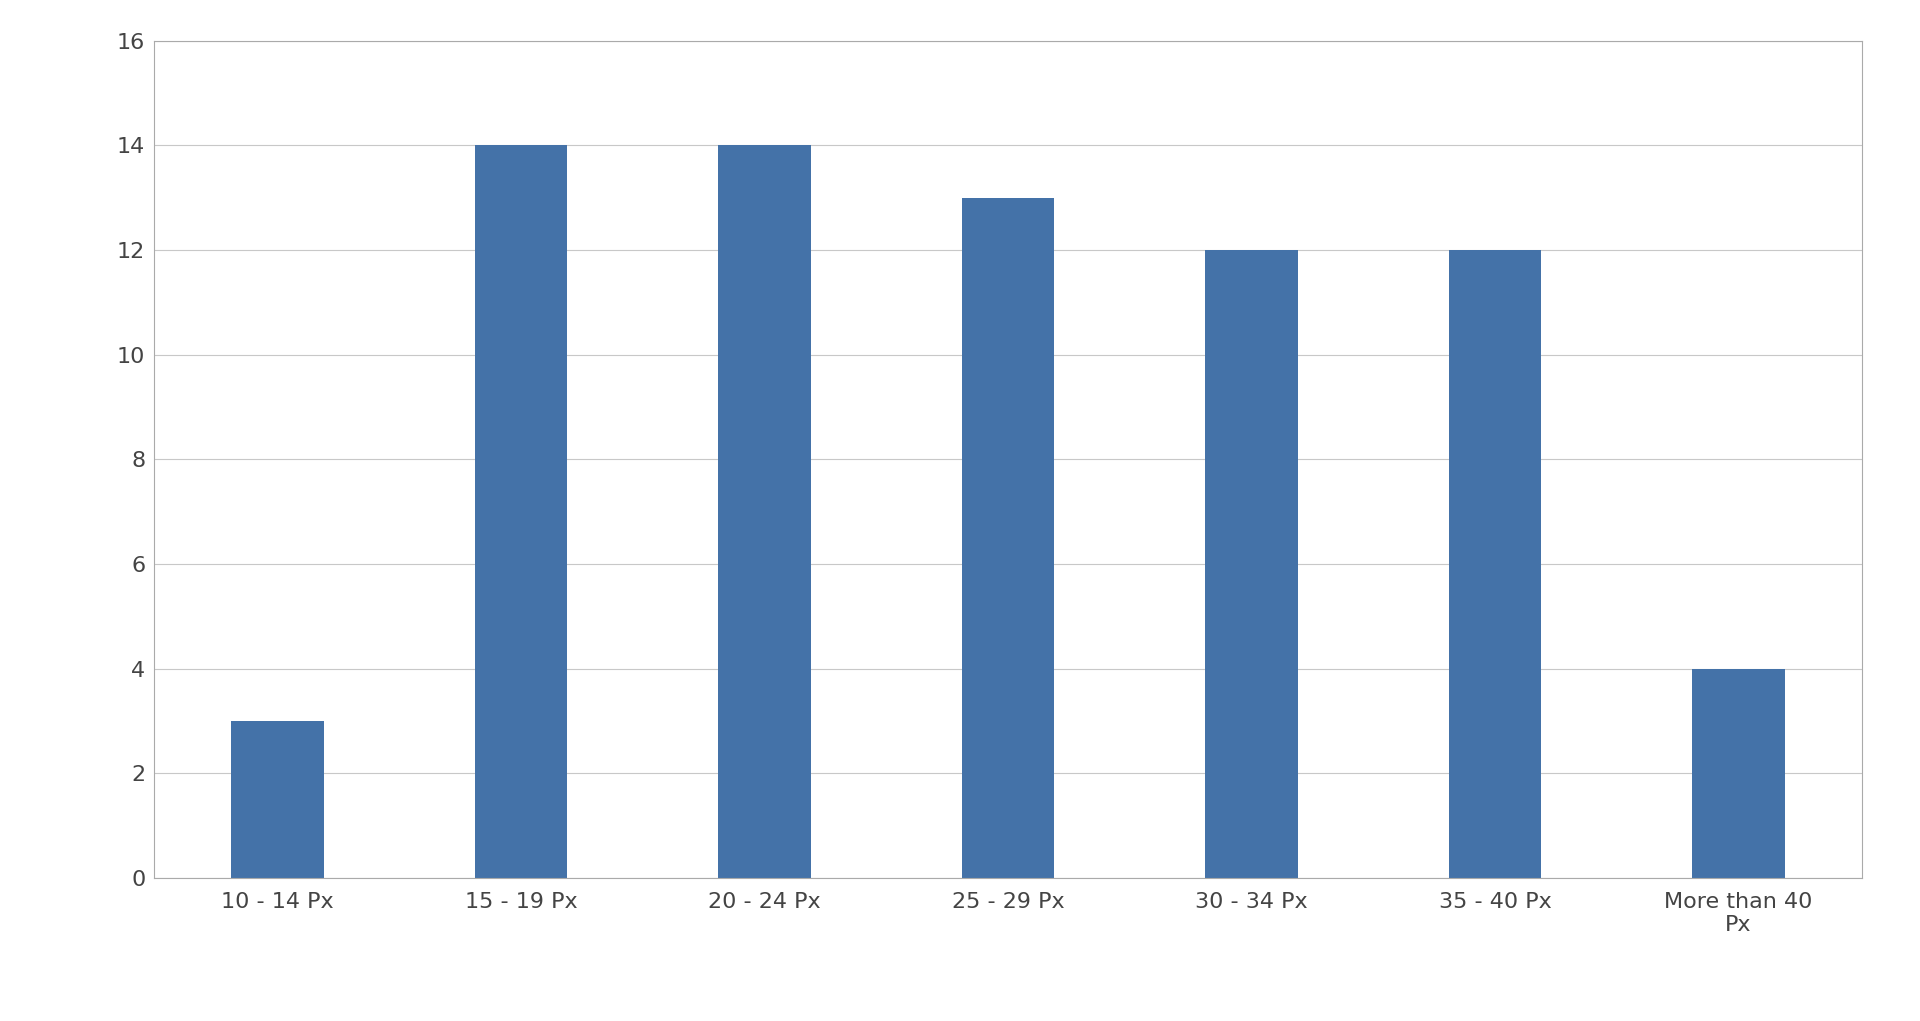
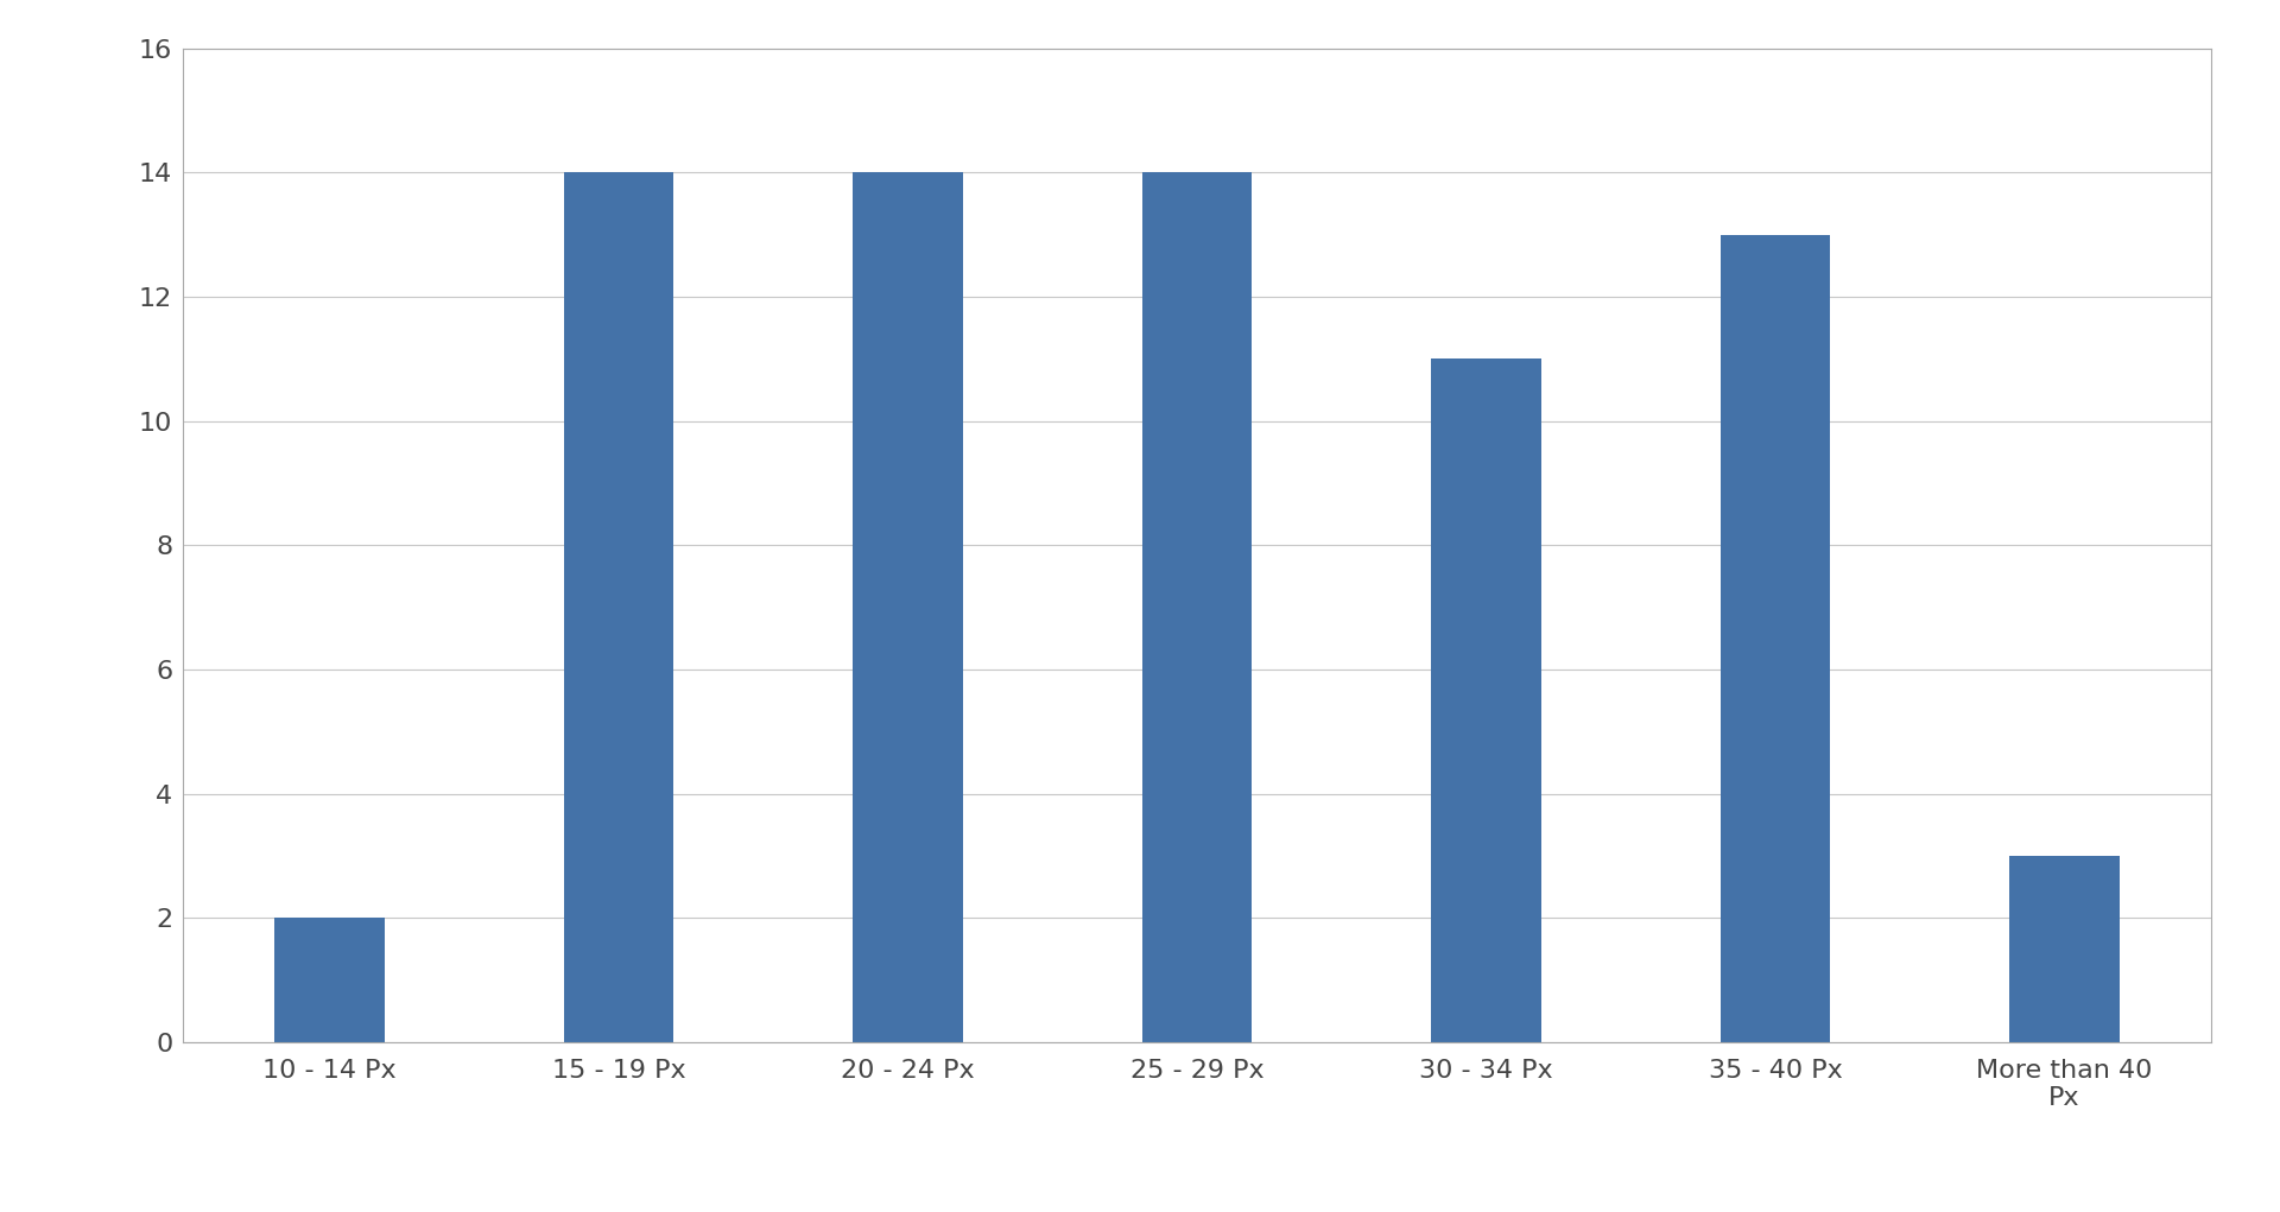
10 - 14 Px: 3 -> 2
25 - 29 Px: 13 -> 14
30 - 34 Px: 12 -> 11
35 - 40 Px: 12 -> 13
More than 40 Px: 4 -> 3
